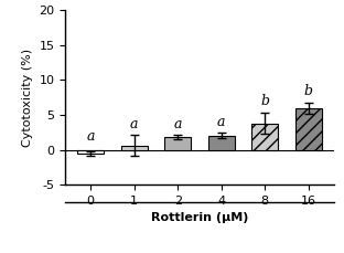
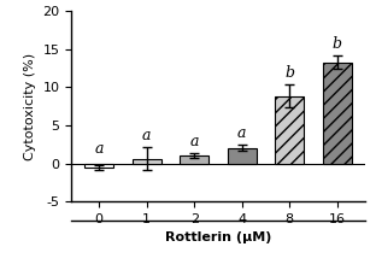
2: 1.8 -> 1.0
8: 3.8 -> 8.8
16: 6.0 -> 13.3
